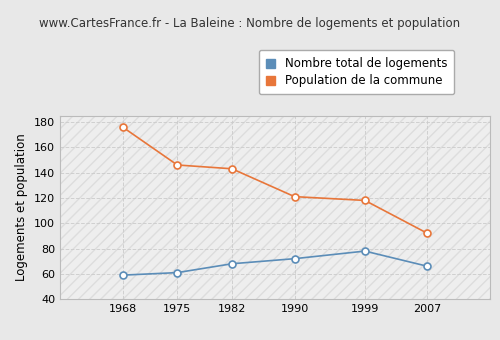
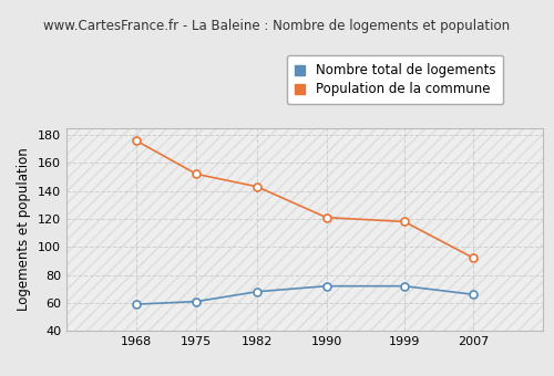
Population de la commune/1975: 146 -> 152
Nombre total de logements/1999: 78 -> 72
